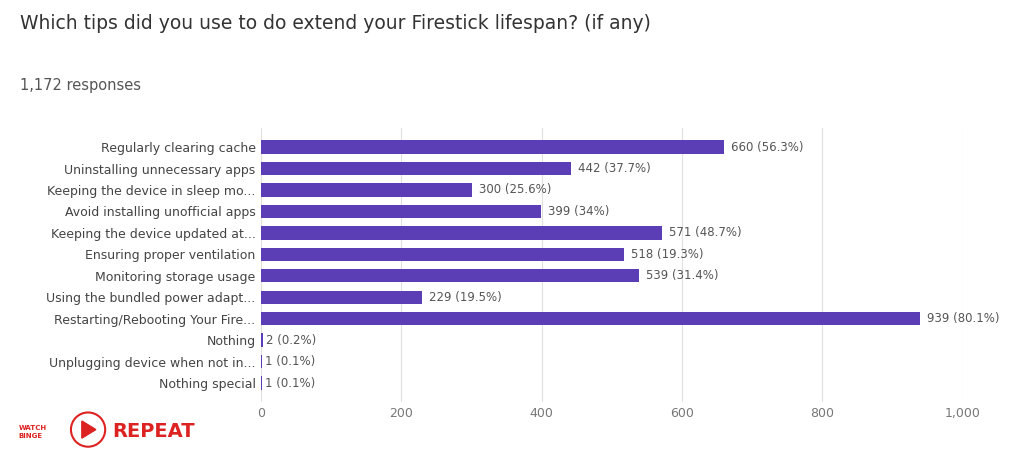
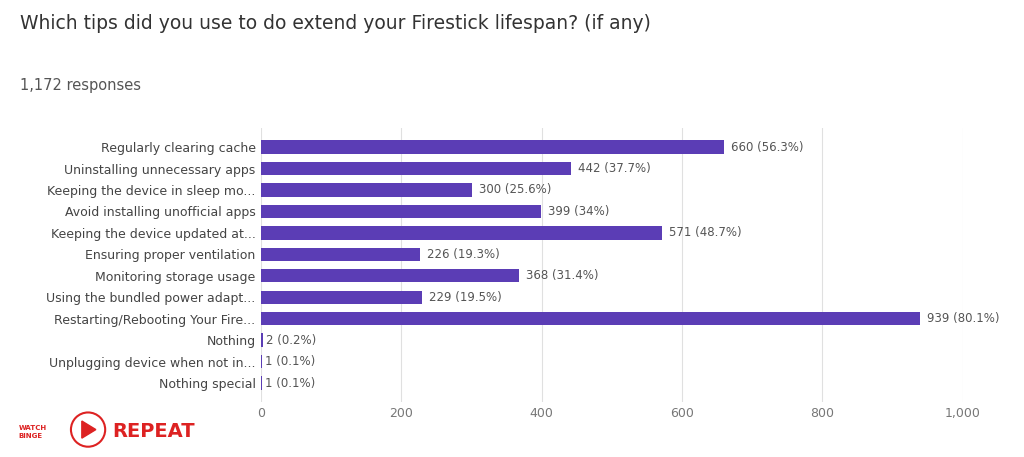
Ensuring proper ventilation: 518 -> 226
Monitoring storage usage: 539 -> 368
